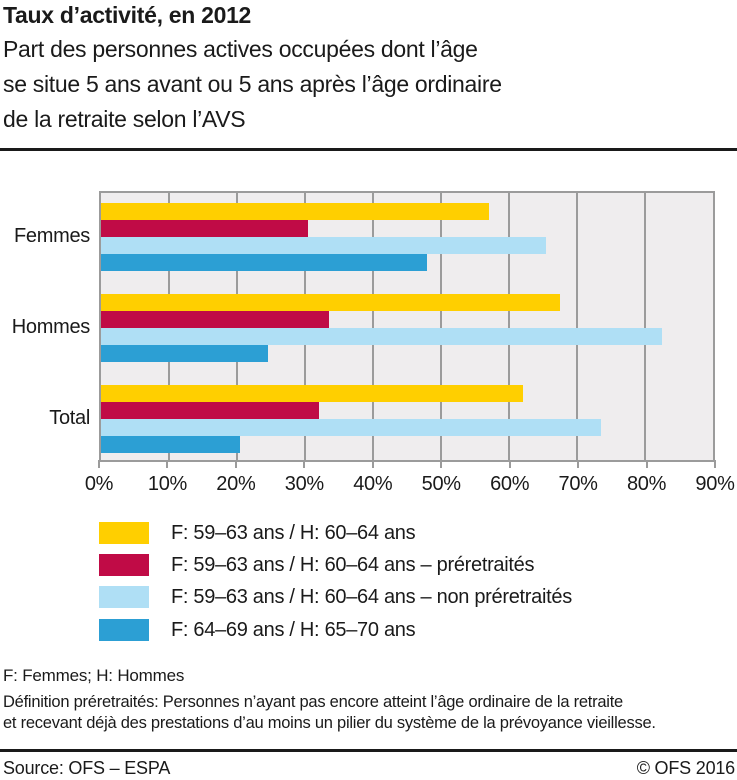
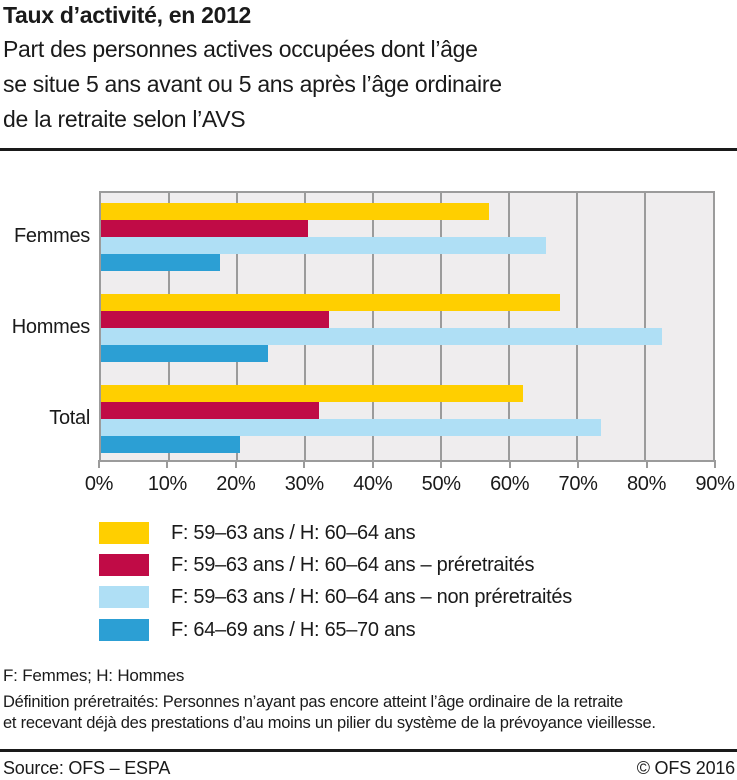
F: 64–69 ans / H: 65–70 ans/Femmes: 48% -> 18%
